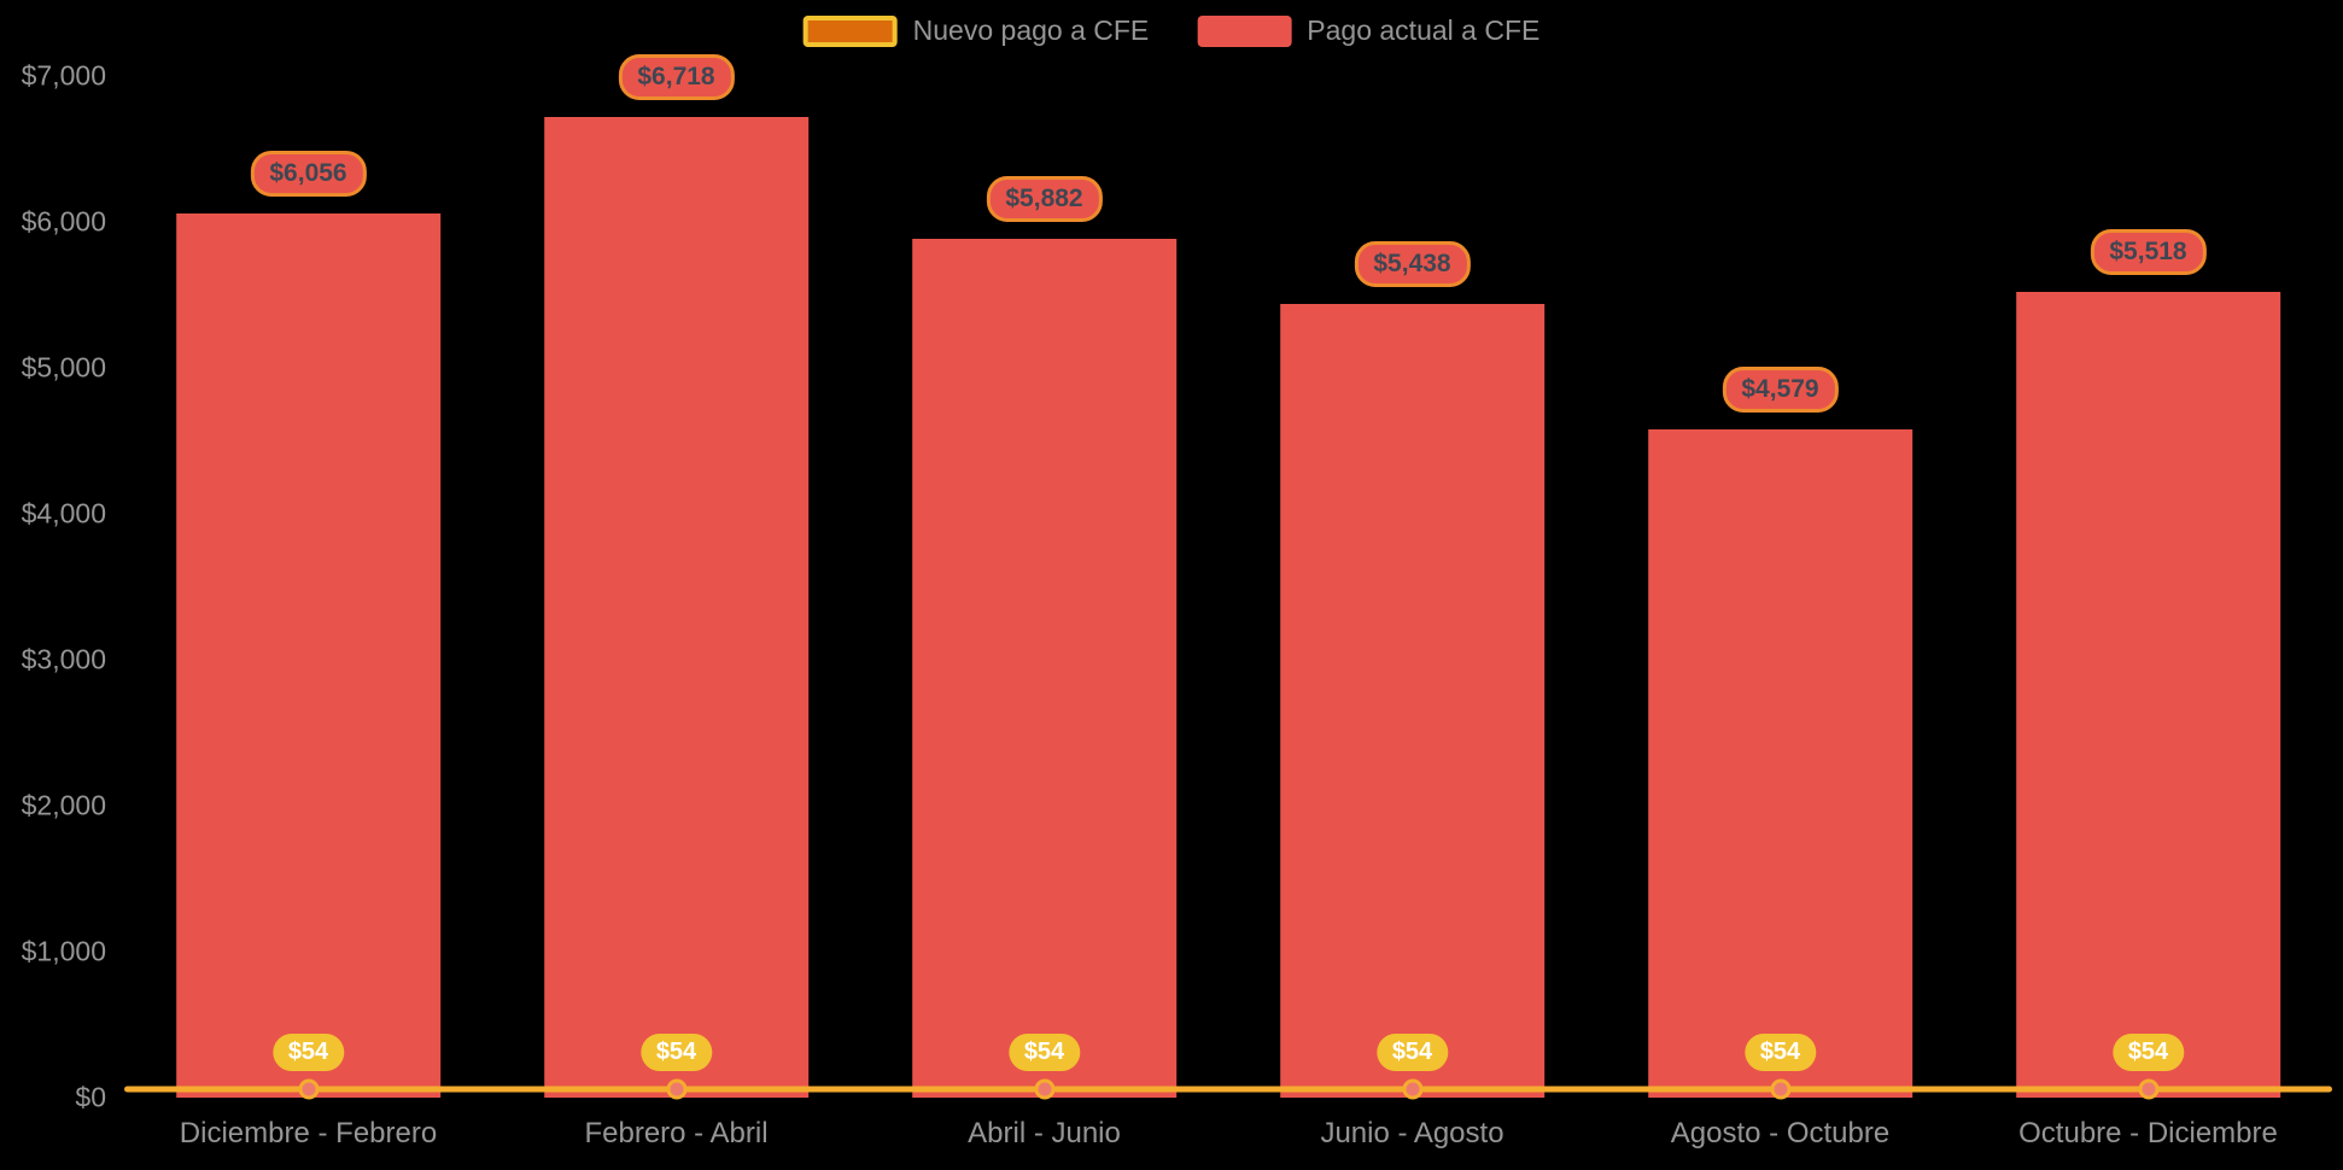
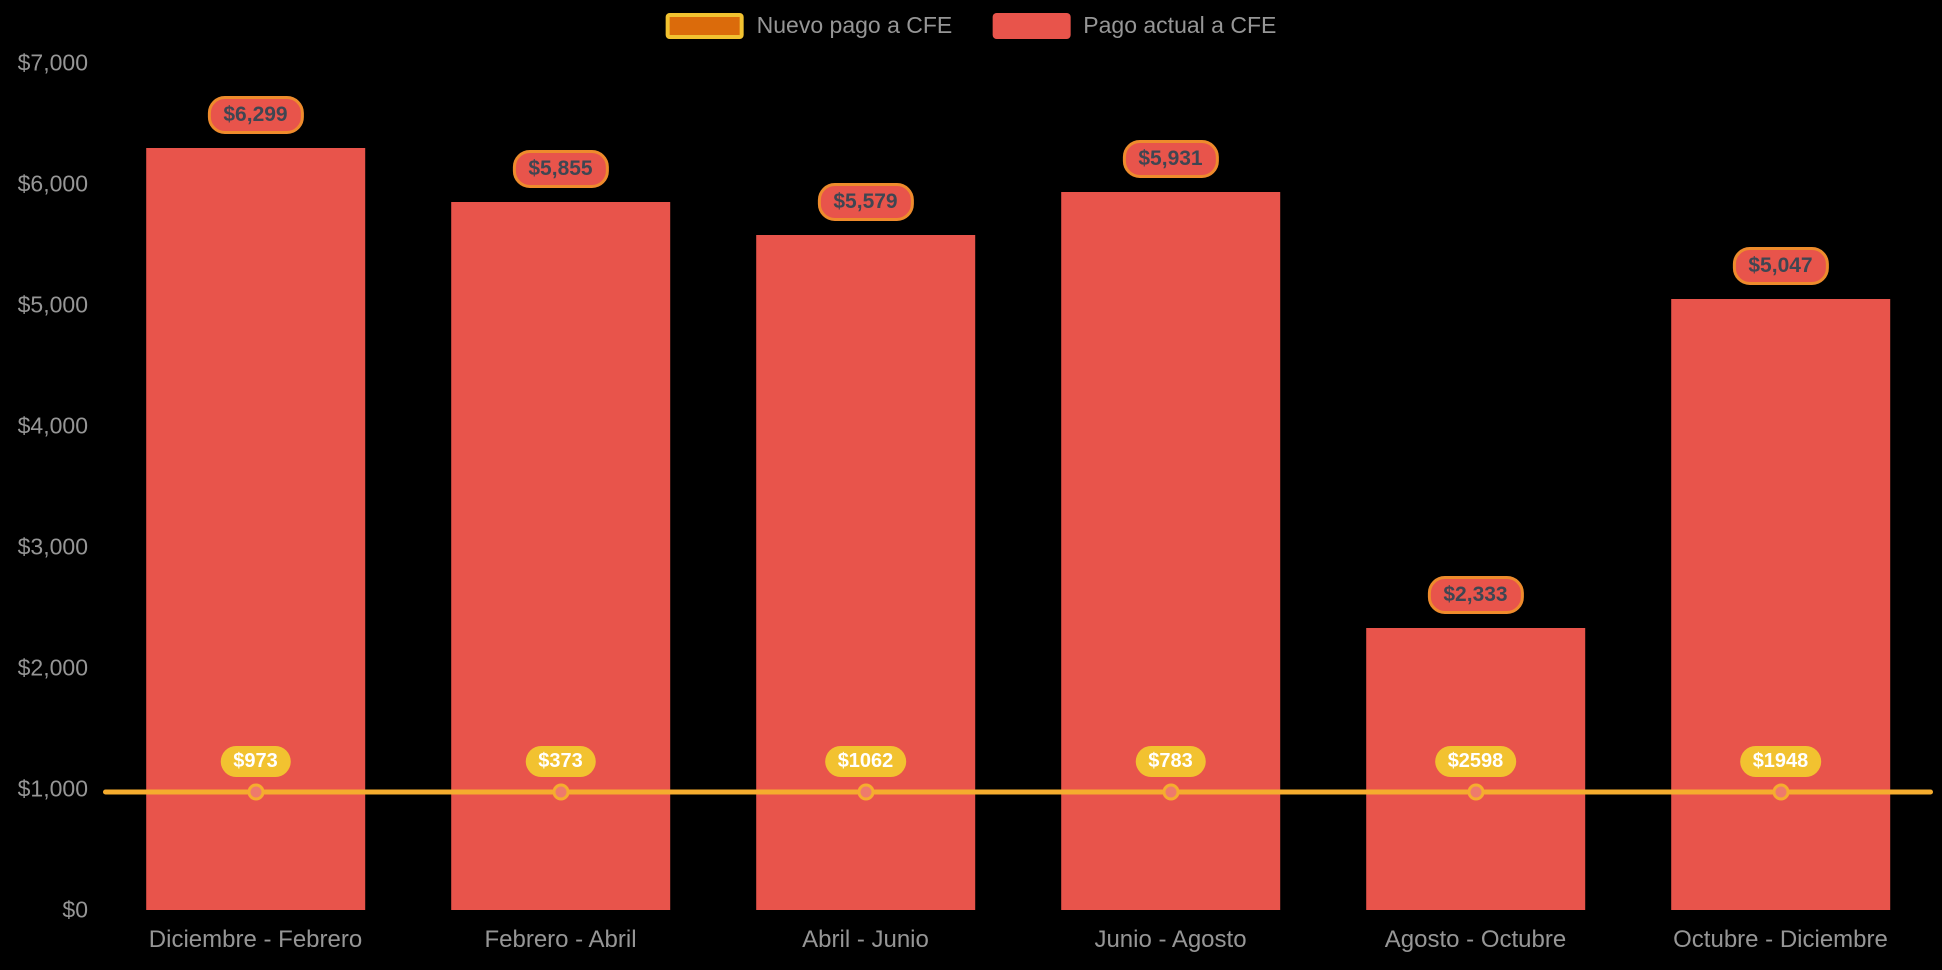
Nuevo pago a CFE/Diciembre - Febrero: $54 -> $973
Pago actual a CFE/Diciembre - Febrero: $6,056 -> $6,299
Nuevo pago a CFE/Febrero - Abril: $54 -> $373
Pago actual a CFE/Febrero - Abril: $6,718 -> $5,855
Nuevo pago a CFE/Abril - Junio: $54 -> $1062
Pago actual a CFE/Abril - Junio: $5,882 -> $5,579
Nuevo pago a CFE/Junio - Agosto: $54 -> $783
Pago actual a CFE/Junio - Agosto: $5,438 -> $5,931
Nuevo pago a CFE/Agosto - Octubre: $54 -> $2598
Pago actual a CFE/Agosto - Octubre: $4,579 -> $2,333
Nuevo pago a CFE/Octubre - Diciembre: $54 -> $1948
Pago actual a CFE/Octubre - Diciembre: $5,518 -> $5,047
